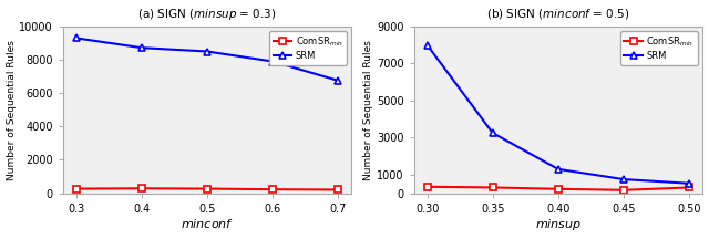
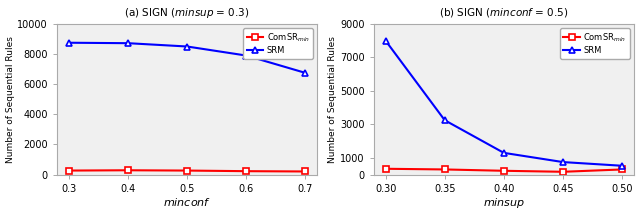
SRM/0.3: 9300 -> 8800
